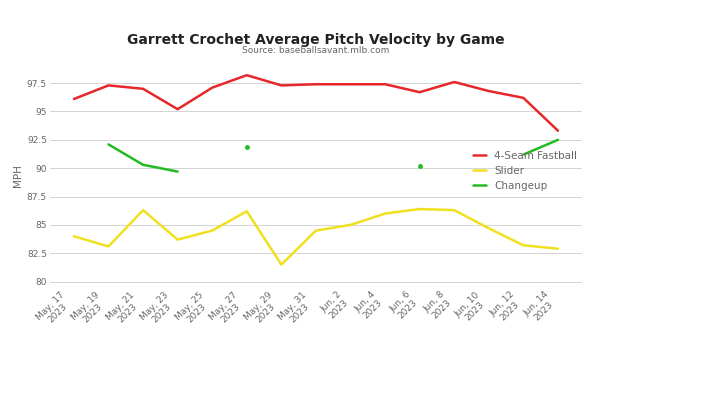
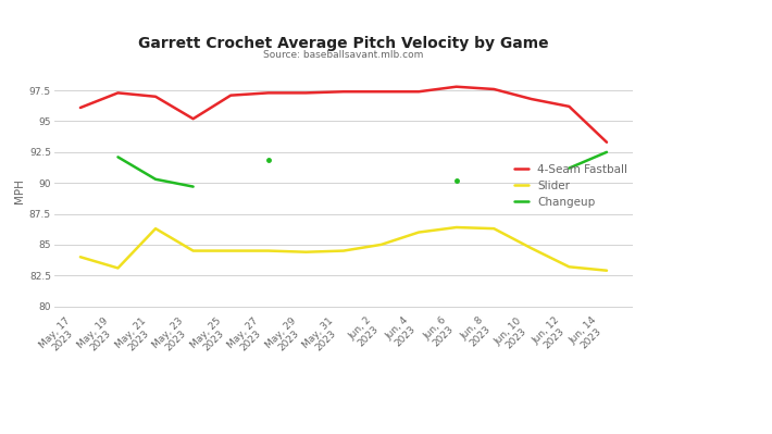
Slider/May, 23 2023: 83.7 -> 84.5
4-Seam Fastball/May, 27 2023: 98.2 -> 97.3
Slider/May, 27 2023: 86.2 -> 84.5
Slider/May, 29 2023: 81.5 -> 84.4
4-Seam Fastball/Jun, 6 2023: 96.7 -> 97.8
